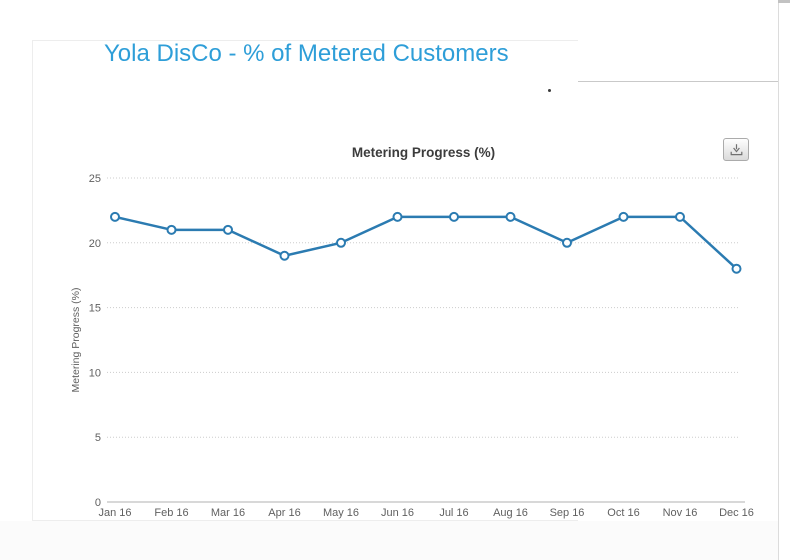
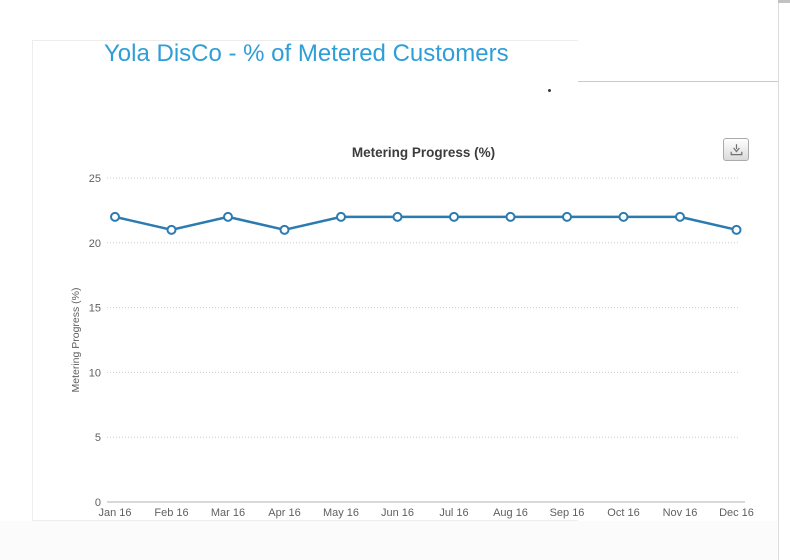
Mar 16: 21 -> 22
Apr 16: 19 -> 21
May 16: 20 -> 22
Sep 16: 20 -> 22
Dec 16: 18 -> 21
